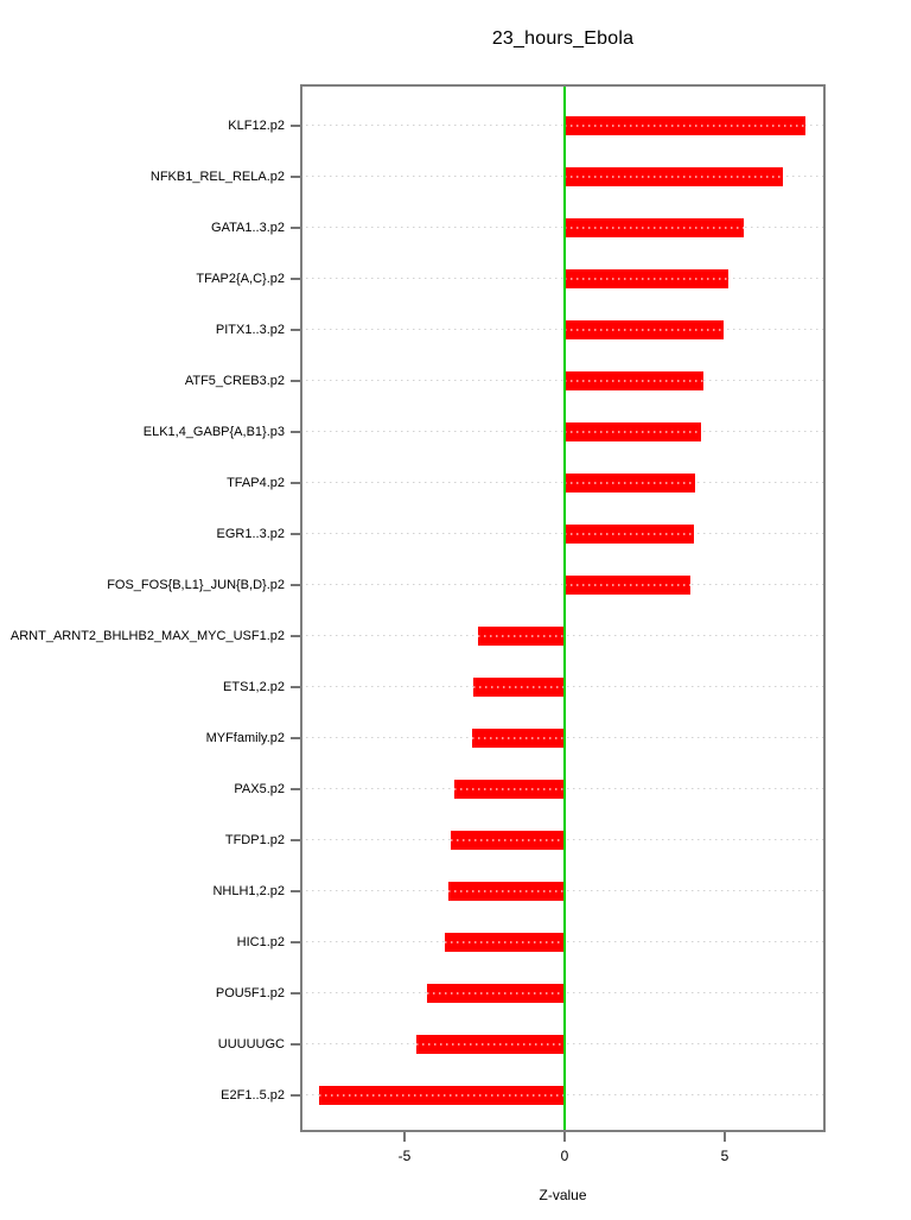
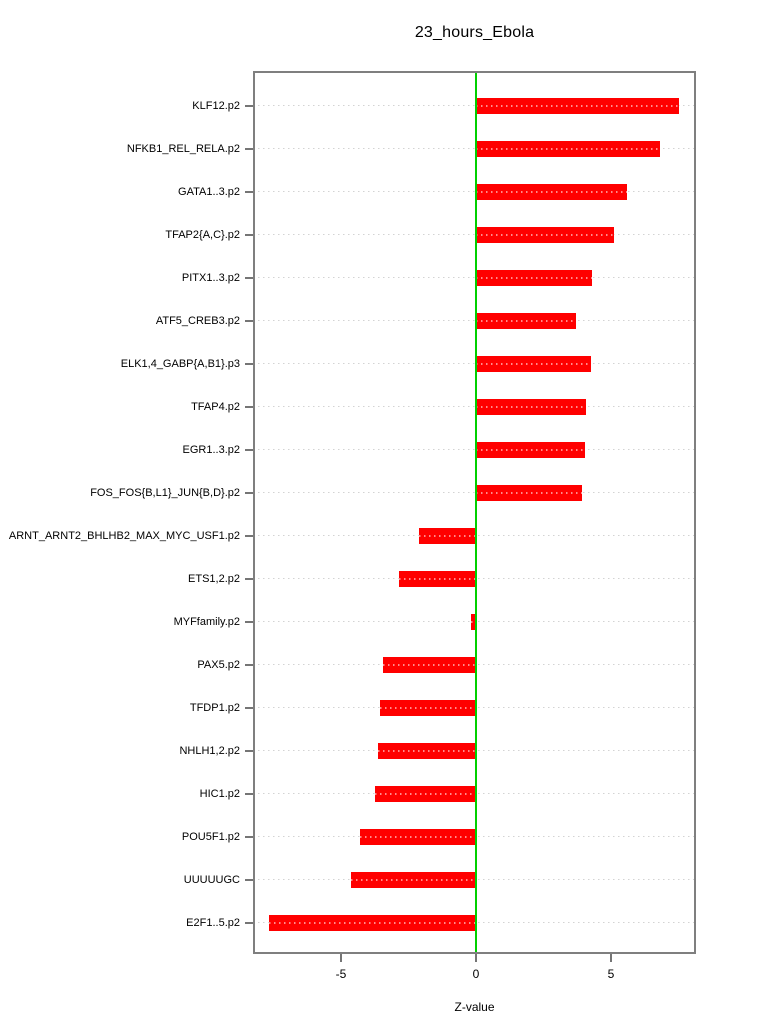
PITX1..3.p2: 5.0 -> 4.3
ATF5_CREB3.p2: 4.3 -> 3.7
ARNT_ARNT2_BHLHB2_MAX_MYC_USF1.p2: -2.7 -> -2.1
MYFfamily.p2: -2.9 -> -0.2
